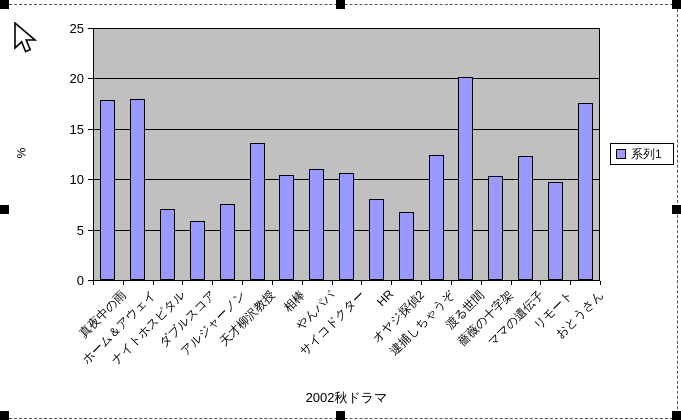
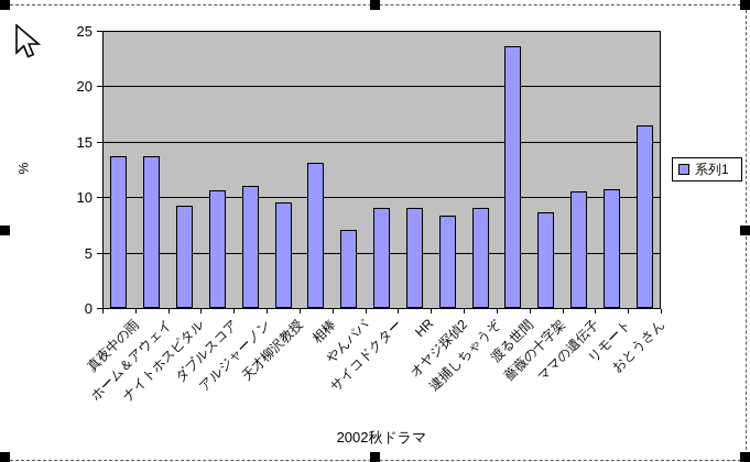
真夜中の雨: 17.9 -> 13.7
ホーム＆アウェイ: 18.0 -> 13.7
ナイトホスピタル: 7.0 -> 9.2
ダブルスコア: 5.9 -> 10.6
アルジャーノン: 7.5 -> 11.0
天才柳沢教授: 13.6 -> 9.5
相棒: 10.4 -> 13.1
やんパパ: 11.0 -> 7.0
サイコドクター: 10.6 -> 9.0
HR: 8.0 -> 9.0
オヤジ探偵2: 6.8 -> 8.3
逮捕しちゃうぞ: 12.4 -> 9.0
渡る世間: 20.1 -> 23.6
薔薇の十字架: 10.3 -> 8.6
ママの遺伝子: 12.3 -> 10.5
リモート: 9.7 -> 10.7
おとうさん: 17.6 -> 16.5
